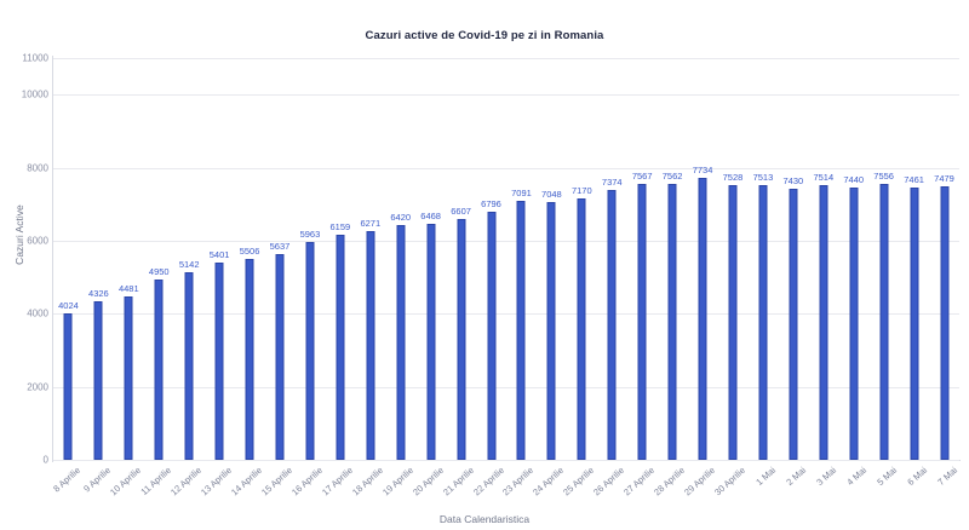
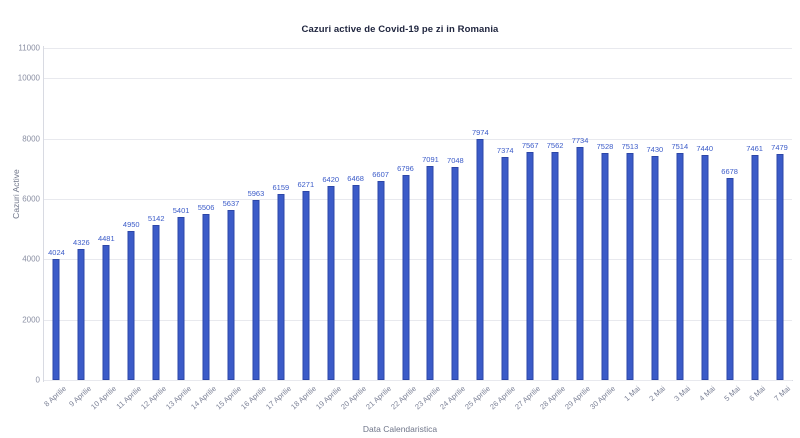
25 Aprilie: 7170 -> 7974
5 Mai: 7556 -> 6678
